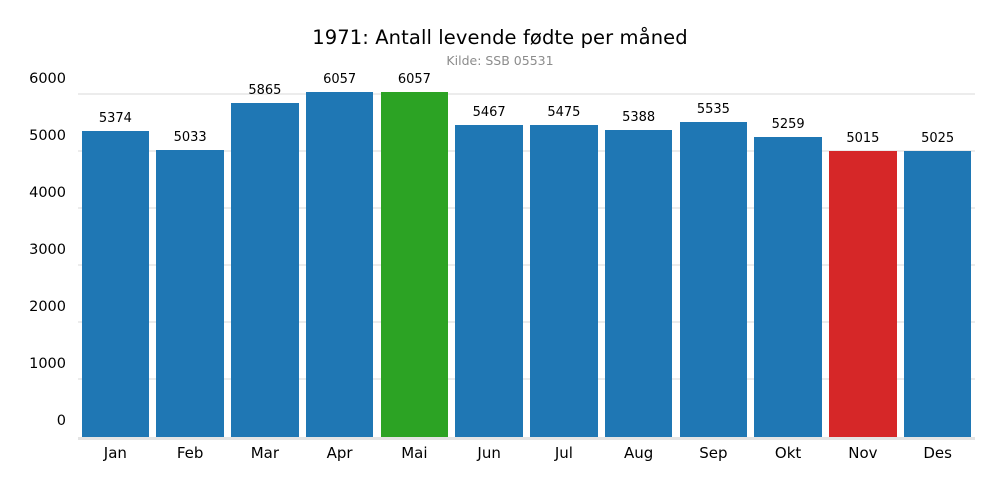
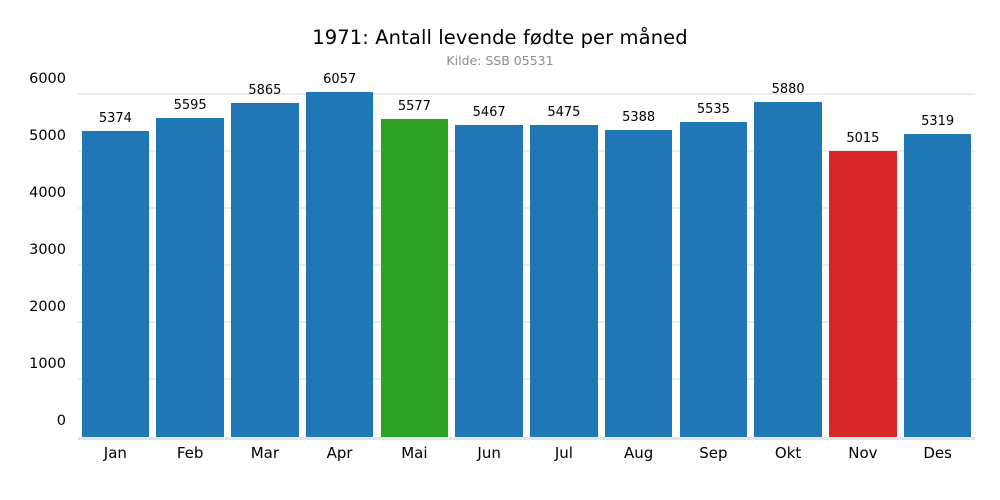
Feb: 5033 -> 5595
Mai: 6057 -> 5577
Okt: 5259 -> 5880
Des: 5025 -> 5319
